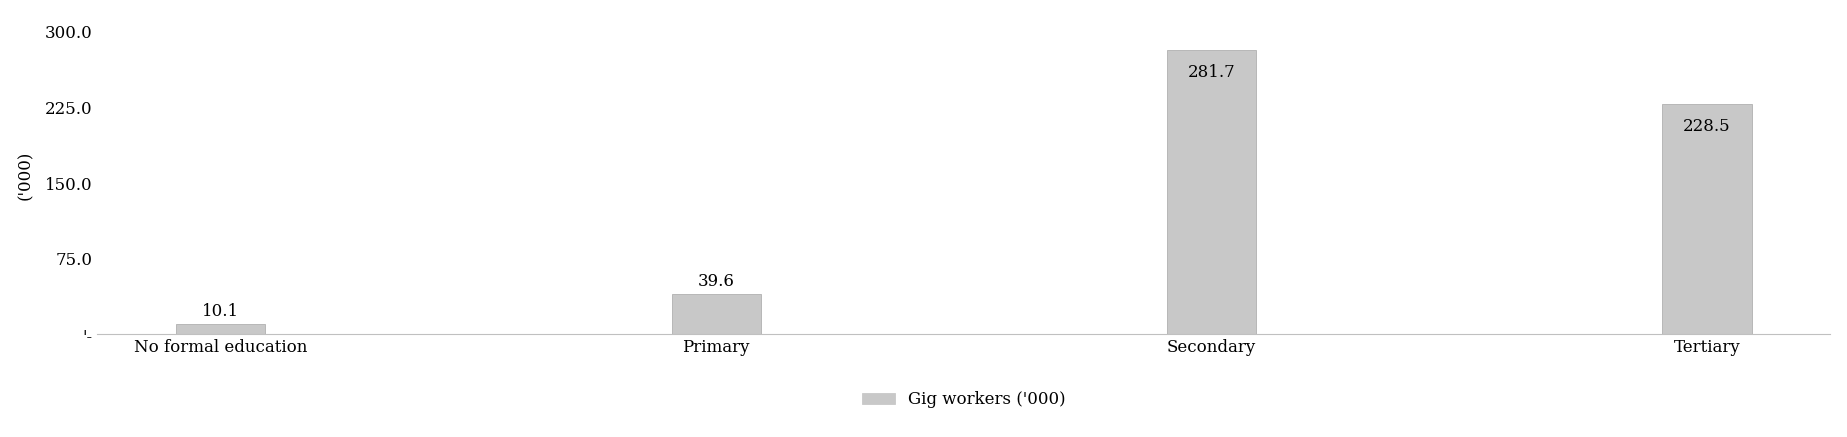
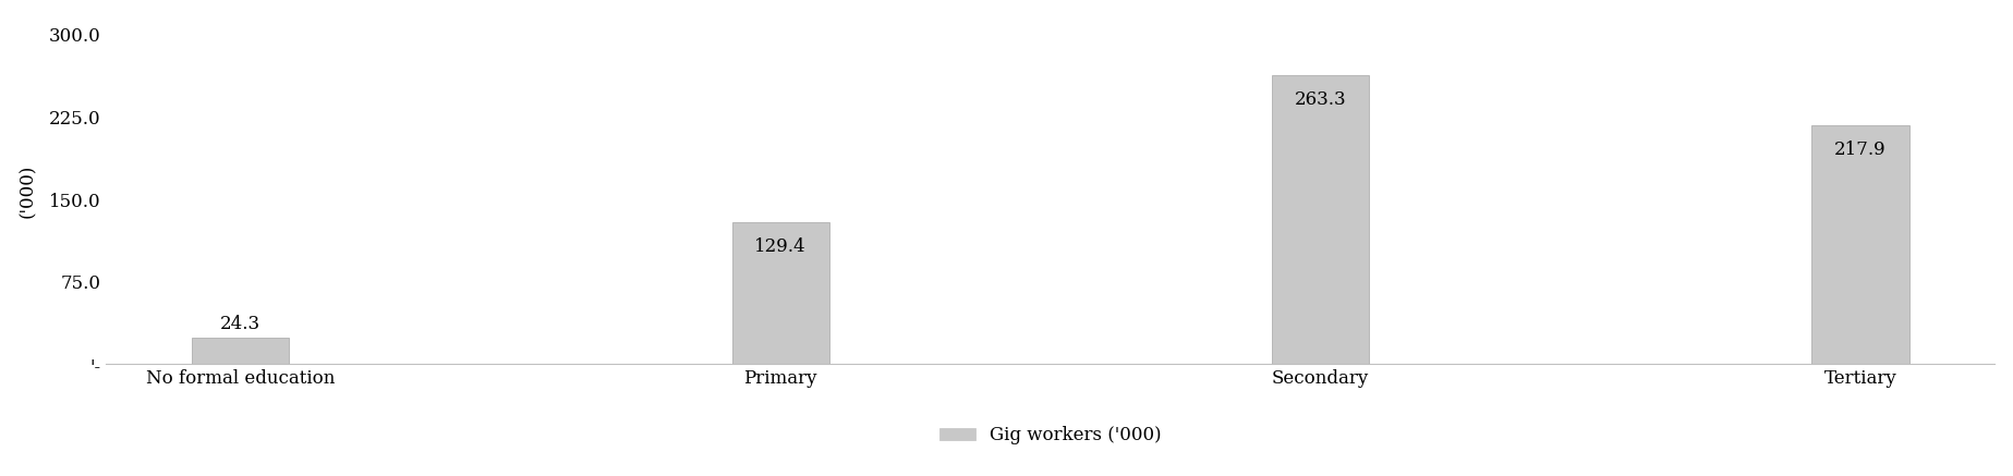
No formal education: 10.1 -> 24.3
Primary: 39.6 -> 129.4
Secondary: 281.7 -> 263.3
Tertiary: 228.5 -> 217.9
